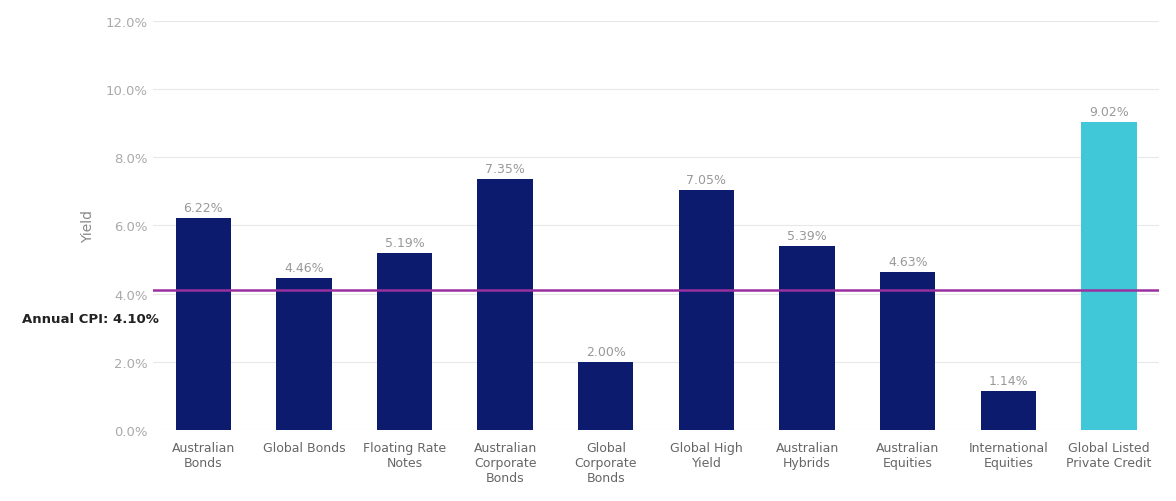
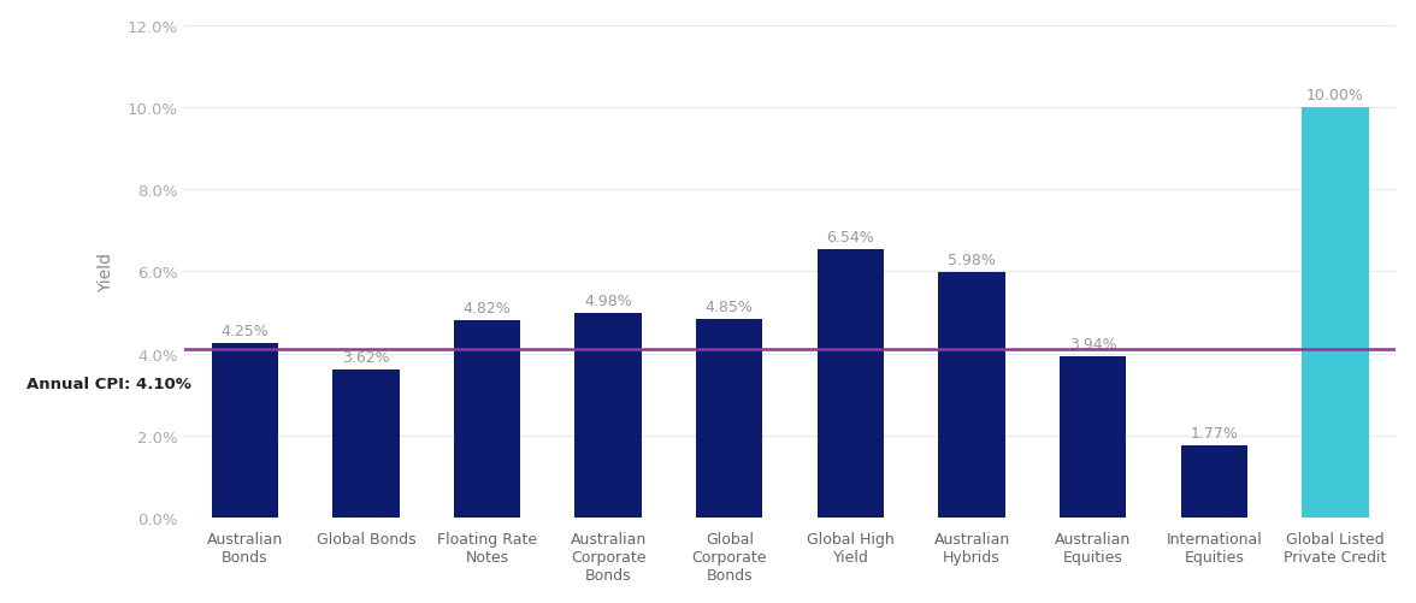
Australian Bonds: 6.22% -> 4.25%
Global Bonds: 4.46% -> 3.62%
Floating Rate Notes: 5.19% -> 4.82%
Australian Corporate Bonds: 7.35% -> 4.98%
Global Corporate Bonds: 2.00% -> 4.85%
Global High Yield: 7.05% -> 6.54%
Australian Hybrids: 5.39% -> 5.98%
Australian Equities: 4.63% -> 3.94%
International Equities: 1.14% -> 1.77%
Global Listed Private Credit: 9.02% -> 10.00%
